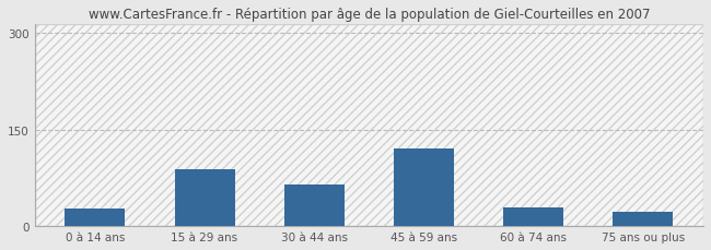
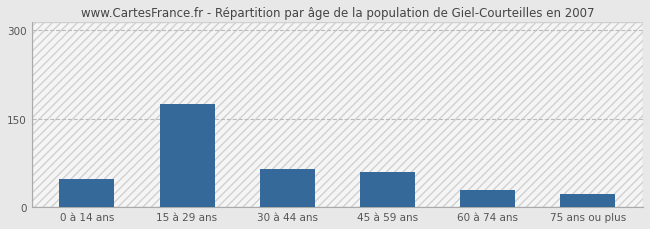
0 à 14 ans: 28 -> 48
15 à 29 ans: 88 -> 175
45 à 59 ans: 120 -> 60
